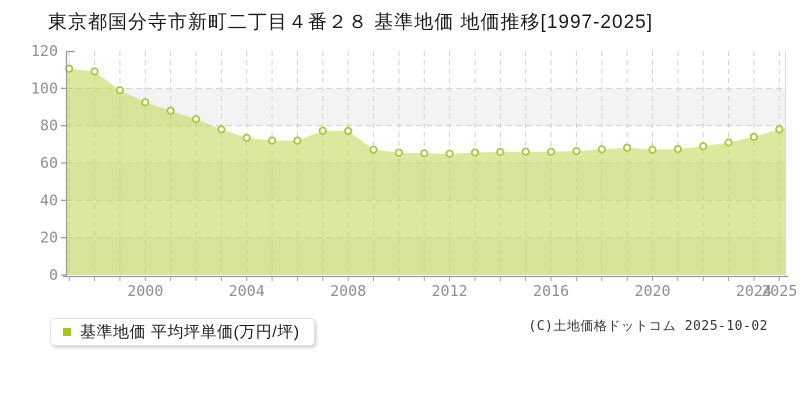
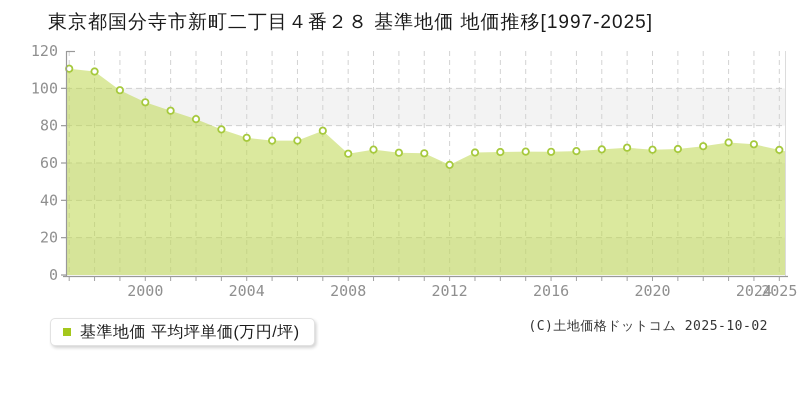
2008: 77 -> 65
2012: 65 -> 59
2024: 74 -> 70
2025: 78 -> 67
